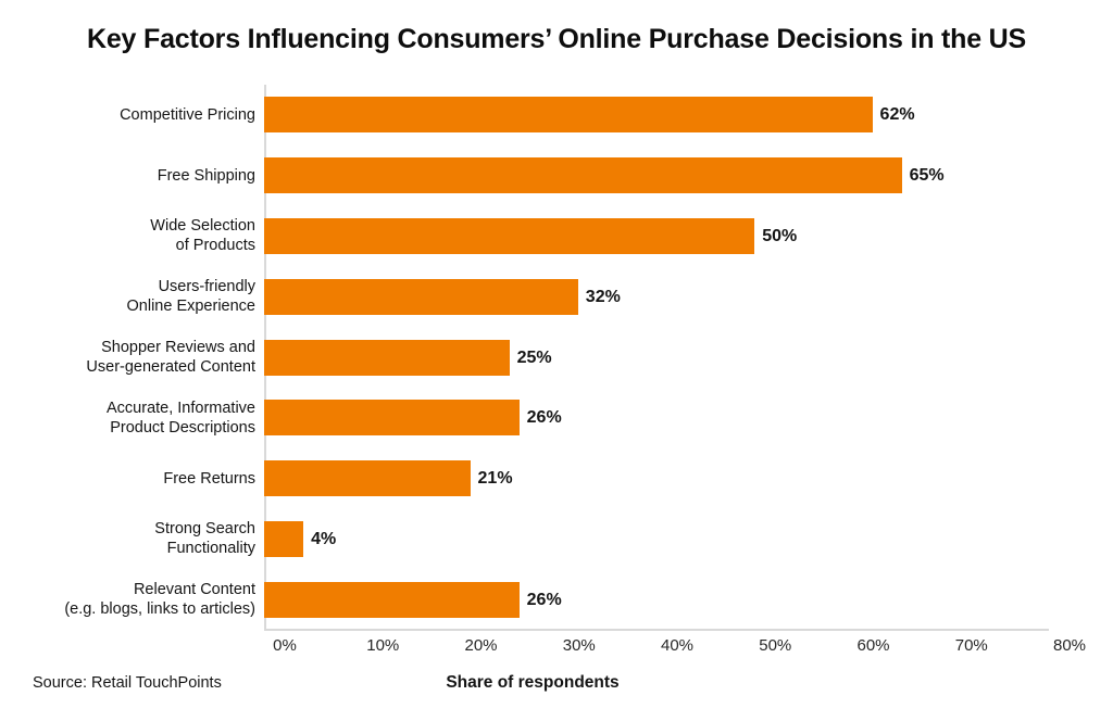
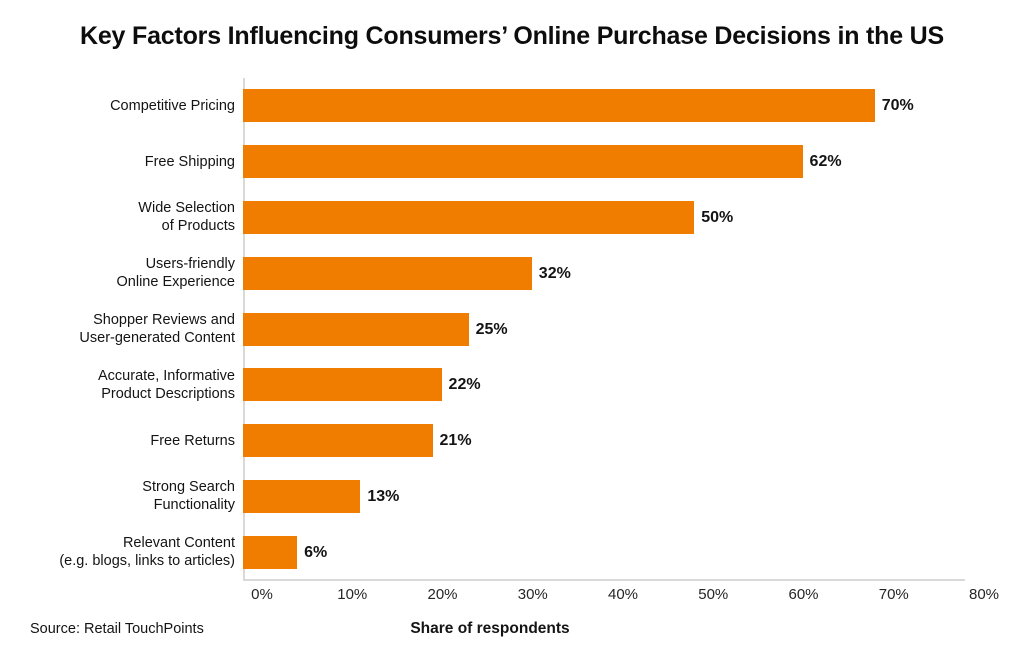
Competitive Pricing: 62% -> 70%
Free Shipping: 65% -> 62%
Accurate, Informative Product Descriptions: 26% -> 22%
Strong Search Functionality: 4% -> 13%
Relevant Content (e.g. blogs, links to articles): 26% -> 6%
